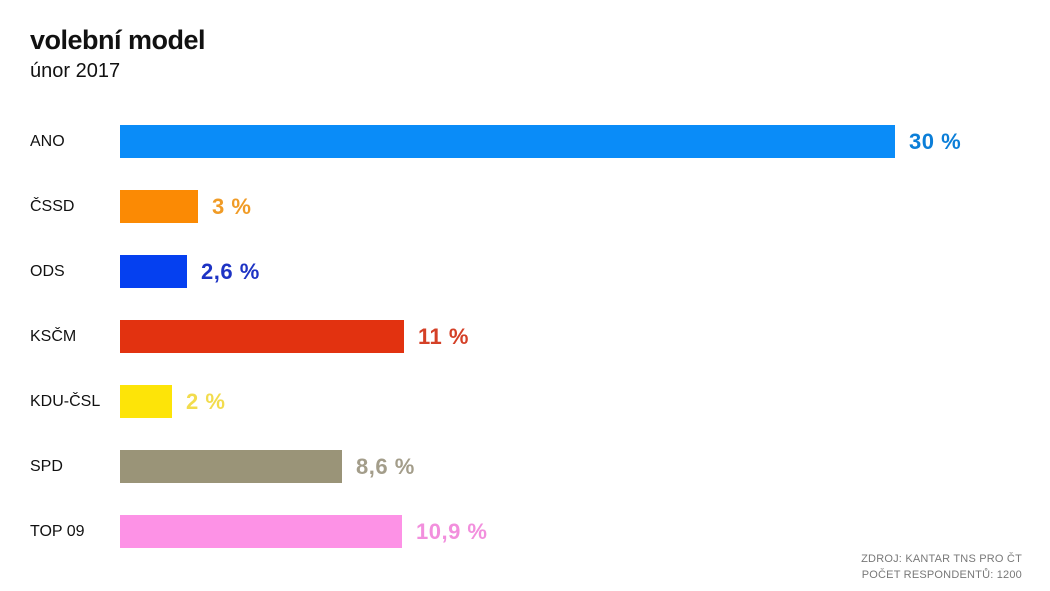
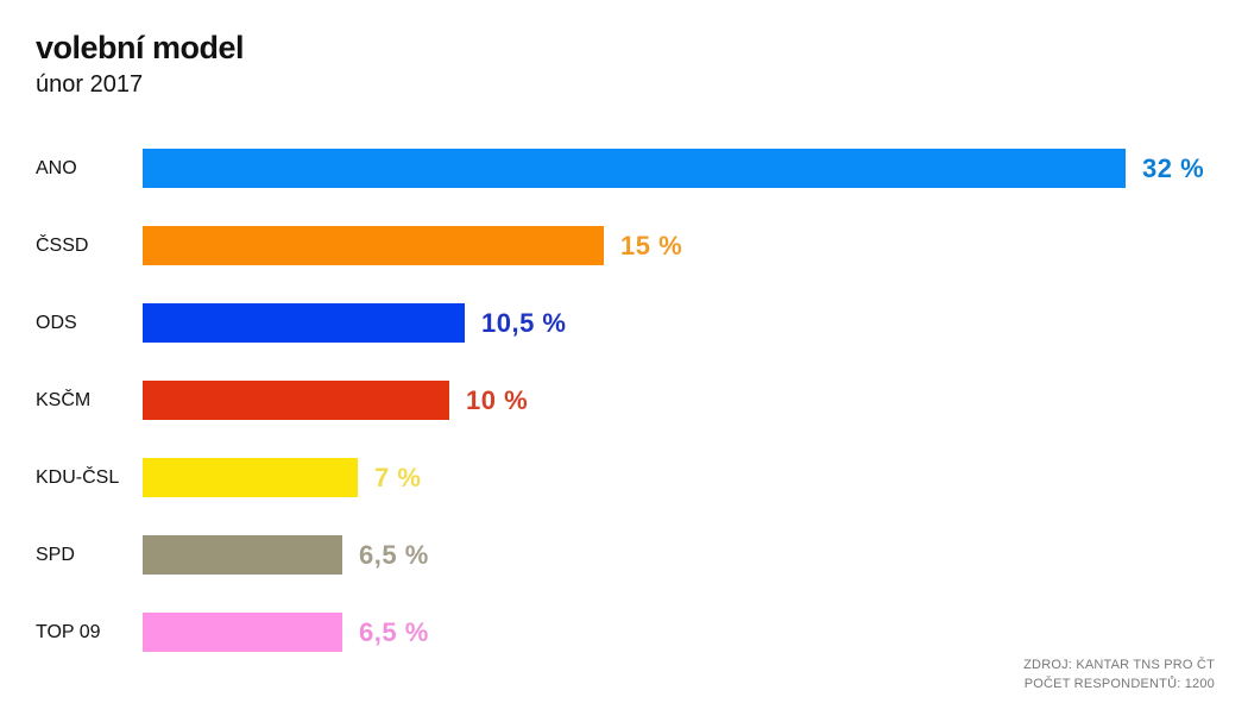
ANO: 30 -> 32
ČSSD: 3 -> 15
ODS: 2,6 -> 10,5
KSČM: 11 -> 10
KDU-ČSL: 2 -> 7
SPD: 8,6 -> 6,5
TOP 09: 10,9 -> 6,5
